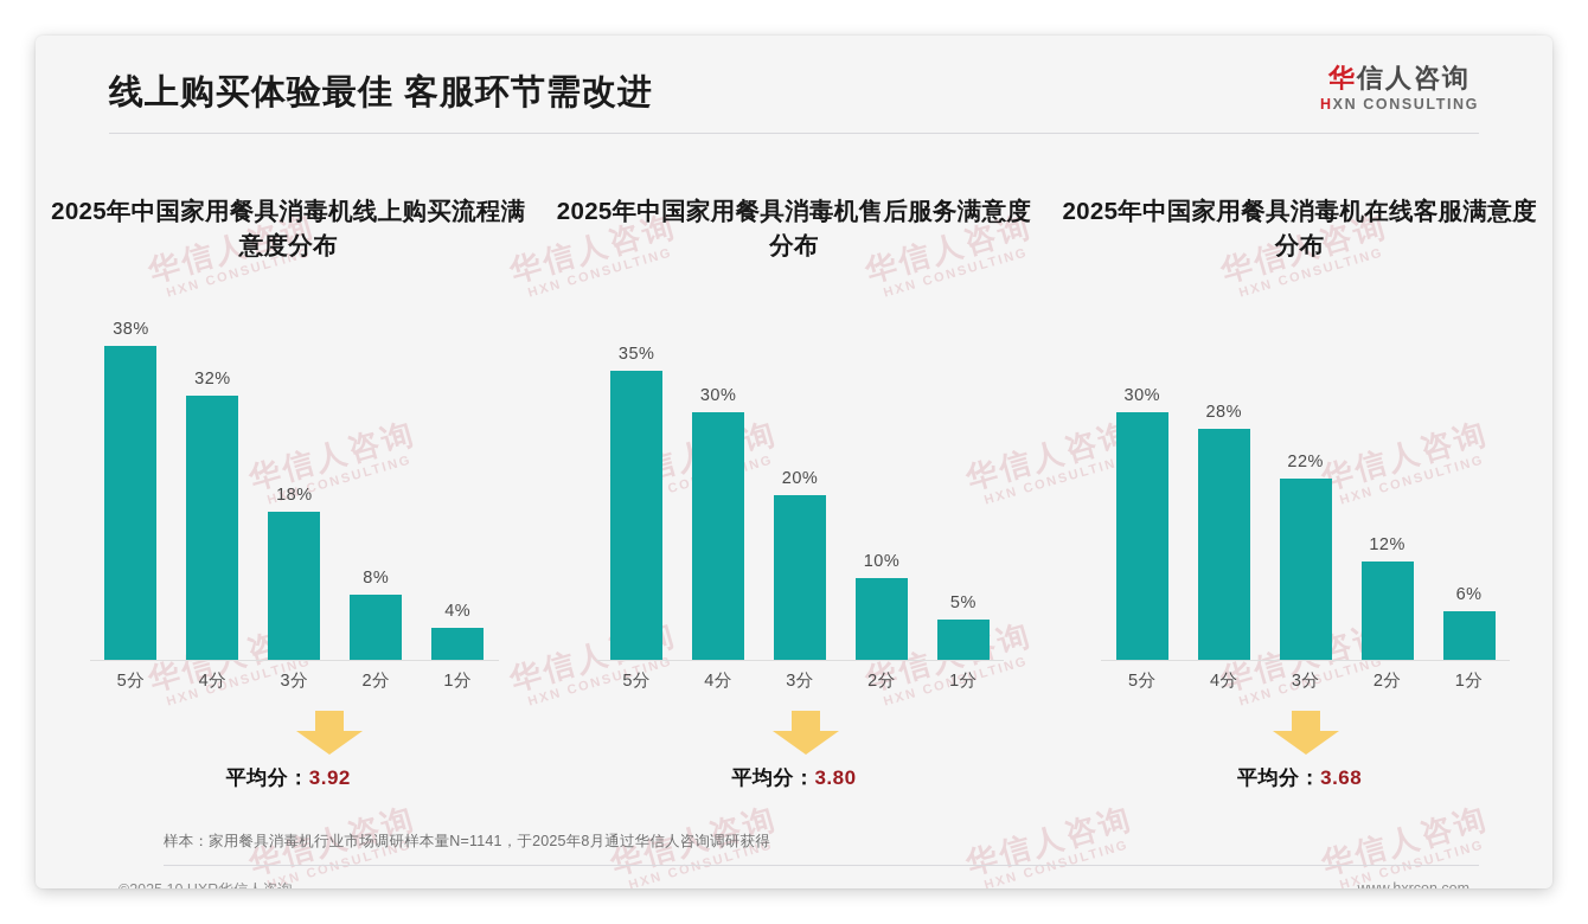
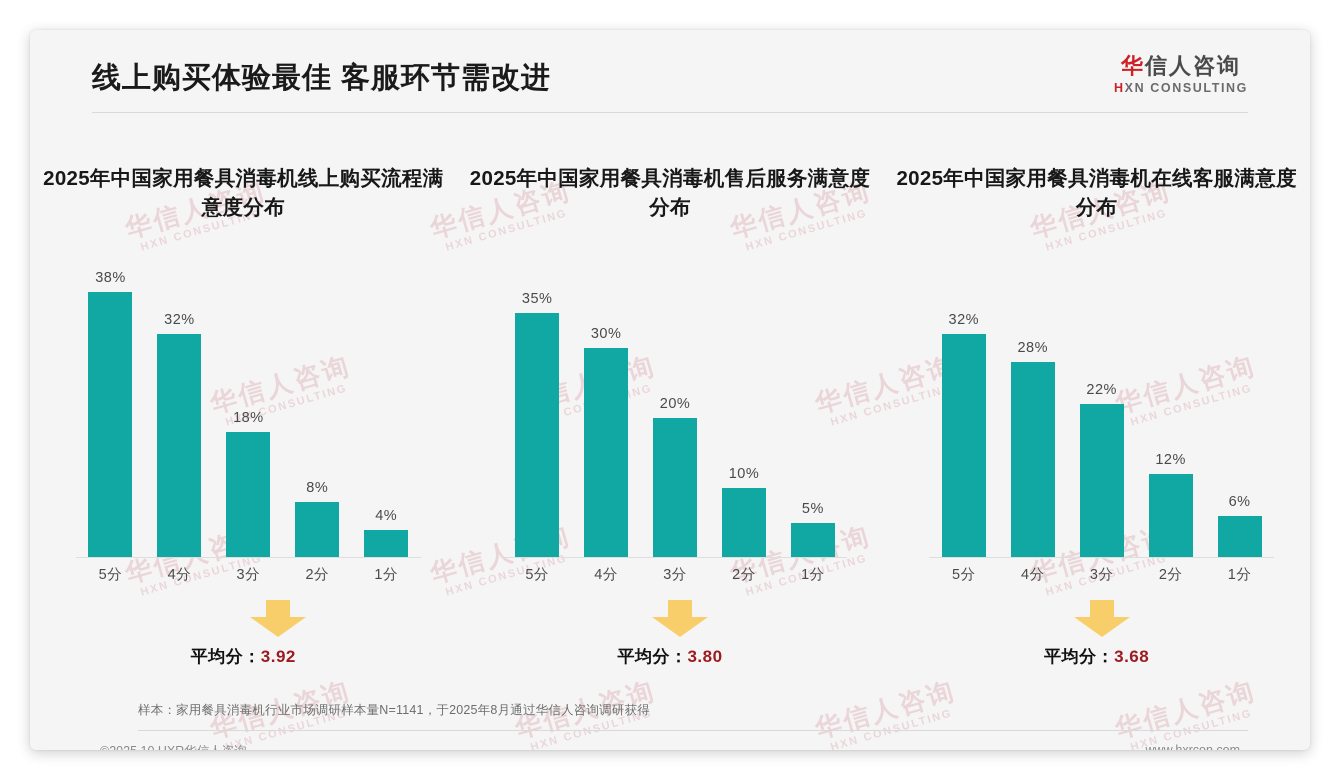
2025年中国家用餐具消毒机在线客服满意度分布/5分: 30% -> 32%
